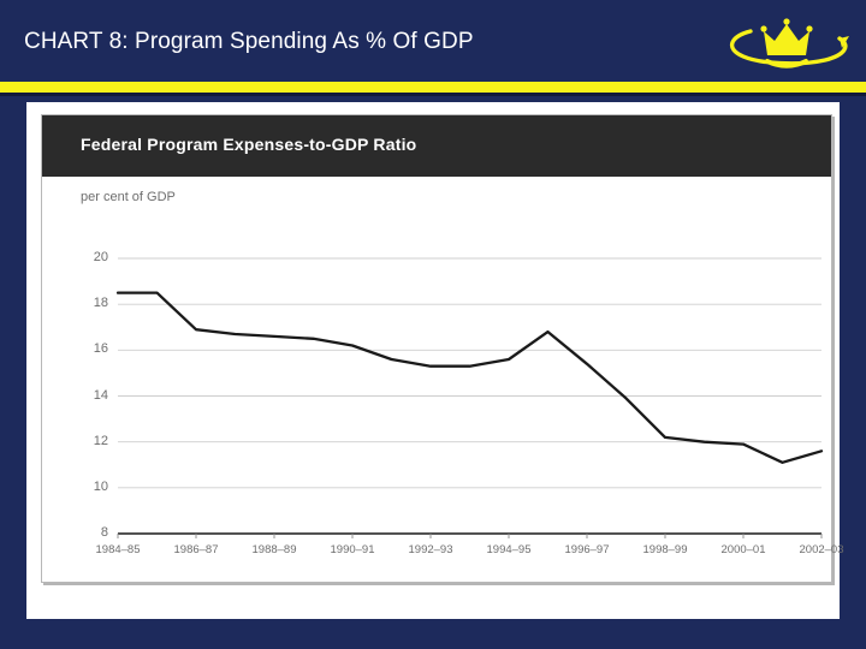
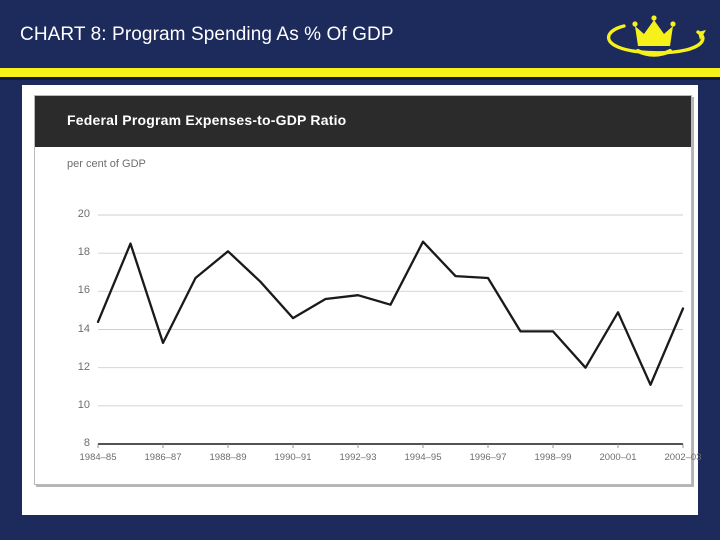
1984–85: 18.5 -> 14.4
1986–87: 16.9 -> 13.3
1988–89: 16.6 -> 18.1
1990–91: 16.2 -> 14.6
1992–93: 15.3 -> 15.8
1994–95: 15.6 -> 18.6
1996–97: 15.4 -> 16.7
1998–99: 12.2 -> 13.9
2000–01: 11.9 -> 14.9
2002–03: 11.6 -> 15.1
